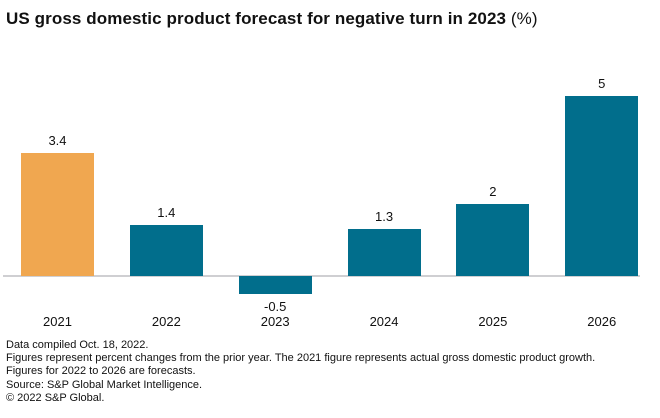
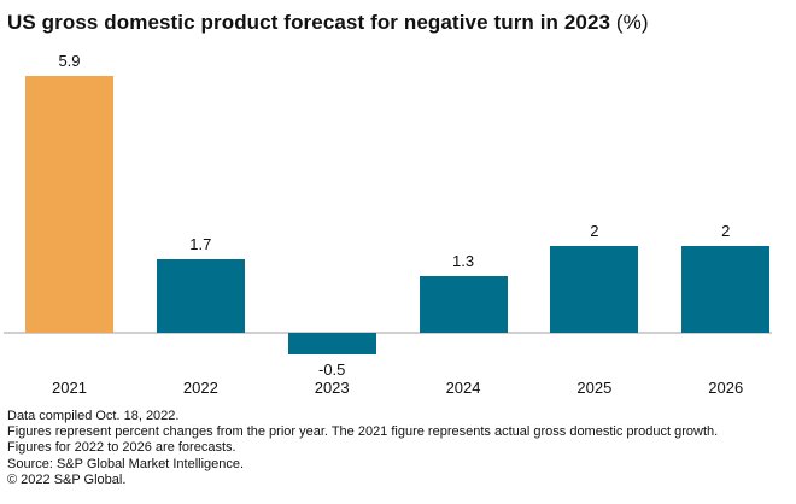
2021: 3.4 -> 5.9
2022: 1.4 -> 1.7
2026: 5 -> 2
